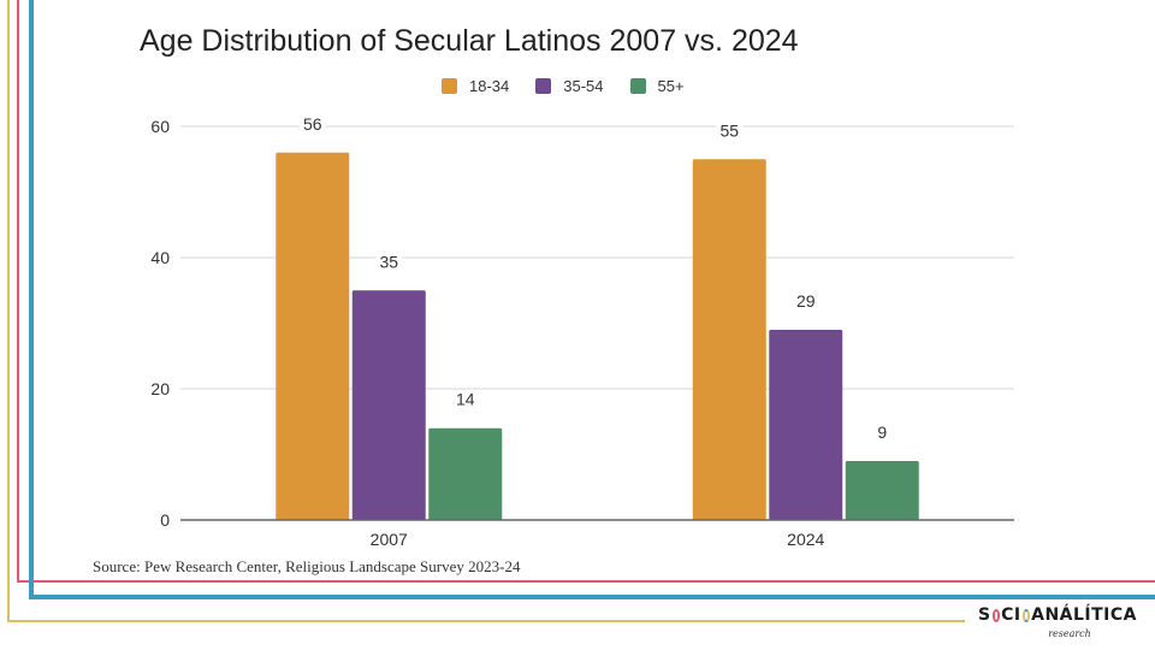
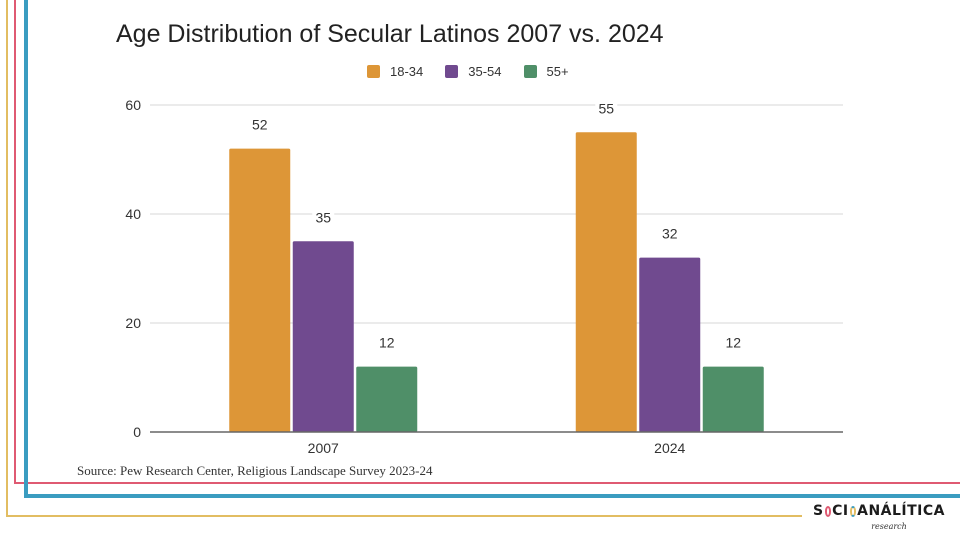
18-34/2007: 56 -> 52
55+/2007: 14 -> 12
35-54/2024: 29 -> 32
55+/2024: 9 -> 12
